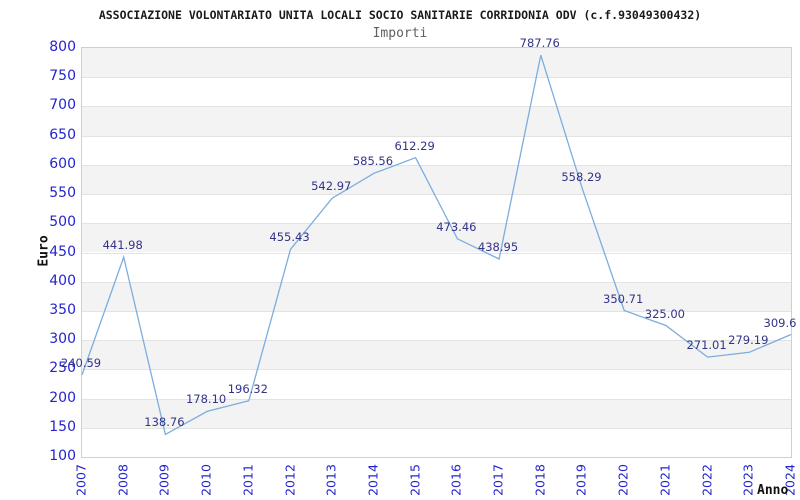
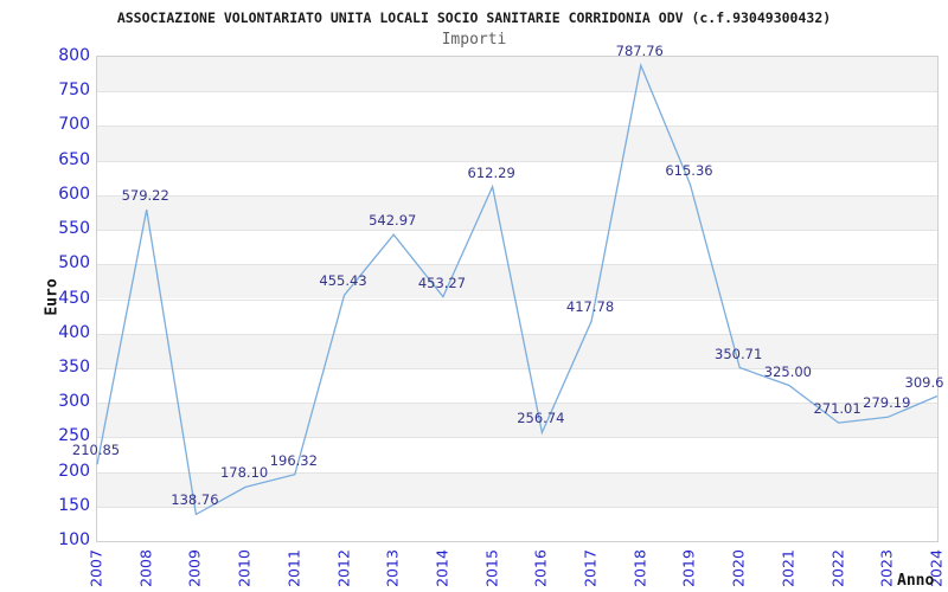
2007: 240.59 -> 210.85
2008: 441.98 -> 579.22
2014: 585.56 -> 453.27
2016: 473.46 -> 256.74
2017: 438.95 -> 417.78
2019: 558.29 -> 615.36
